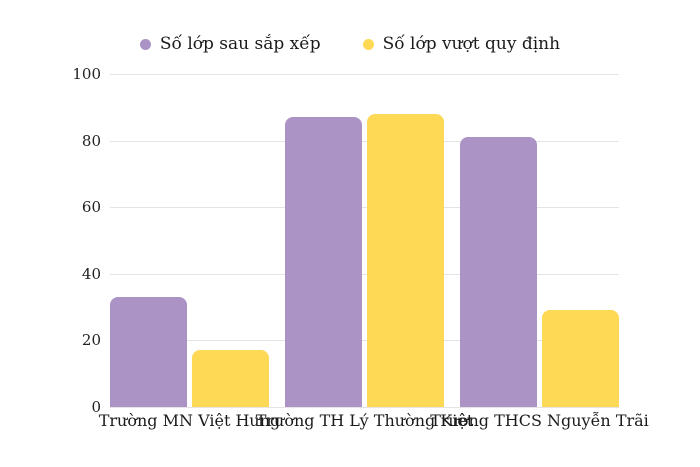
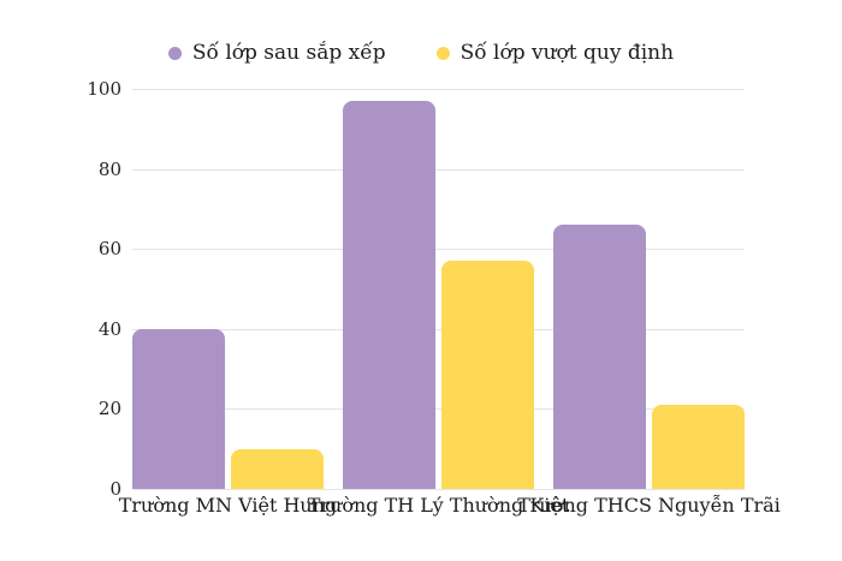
Số lớp sau sắp xếp/Trường MN Việt Hưng: 33 -> 40
Số lớp vượt quy định/Trường MN Việt Hưng: 17 -> 10
Số lớp sau sắp xếp/Trường TH Lý Thường Kiệt: 87 -> 97
Số lớp vượt quy định/Trường TH Lý Thường Kiệt: 88 -> 57
Số lớp sau sắp xếp/Trường THCS Nguyễn Trãi: 81 -> 66
Số lớp vượt quy định/Trường THCS Nguyễn Trãi: 29 -> 21
